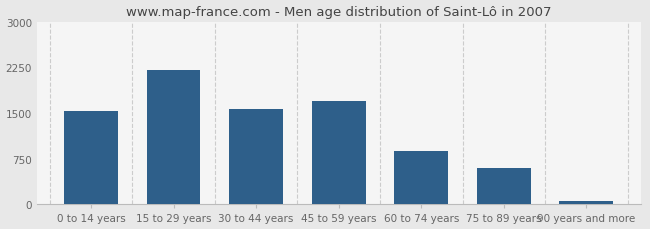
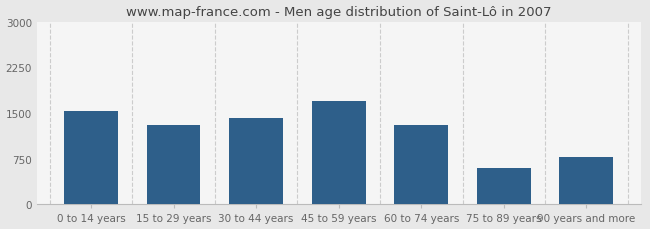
15 to 29 years: 2200 -> 1300
30 to 44 years: 1560 -> 1420
60 to 74 years: 870 -> 1300
90 years and more: 50 -> 780
